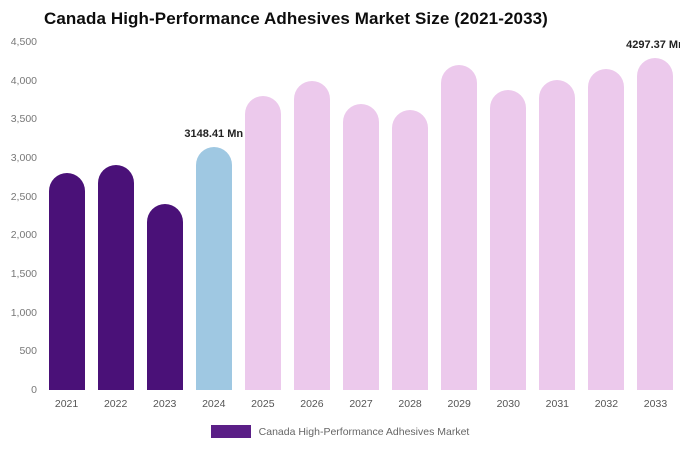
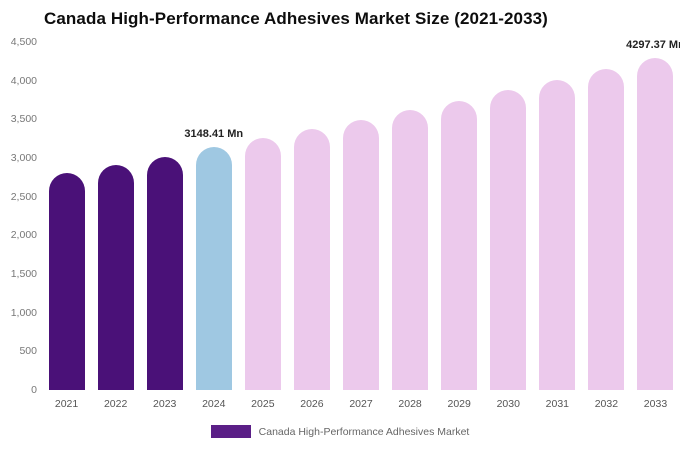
2023: 2400 -> 3000
2025: 3800 -> 3300
2026: 4000 -> 3400
2027: 3700 -> 3500
2029: 4200 -> 3700
